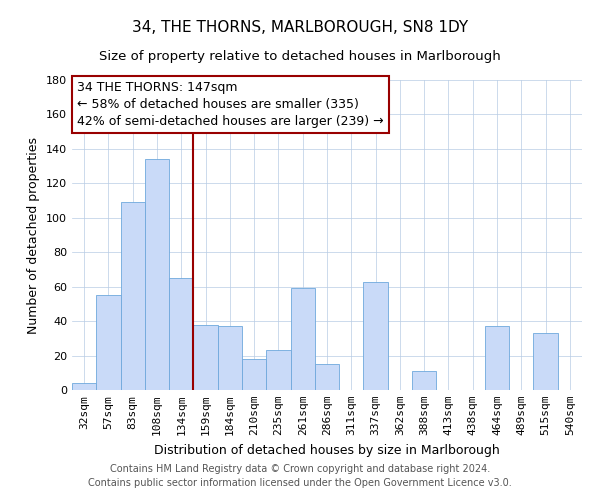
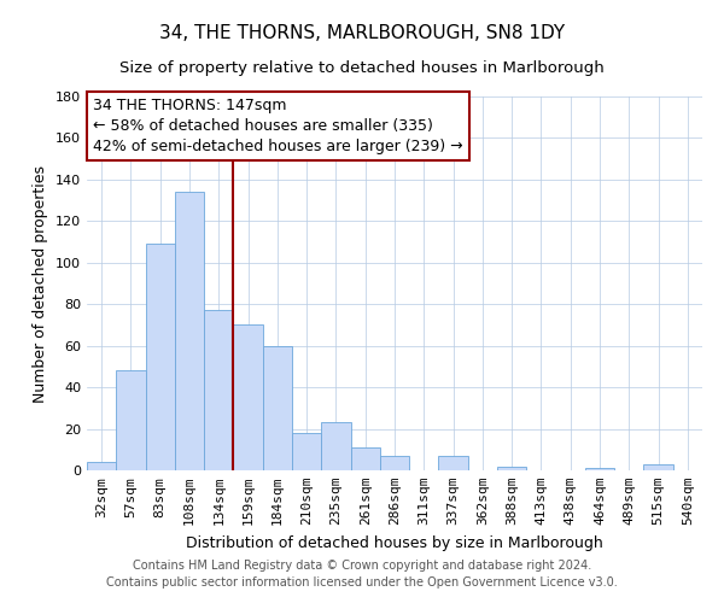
57sqm: 55 -> 48
134sqm: 65 -> 77
159sqm: 38 -> 70
184sqm: 37 -> 60
261sqm: 59 -> 11
286sqm: 15 -> 7
337sqm: 63 -> 7
388sqm: 11 -> 2
464sqm: 37 -> 1
515sqm: 33 -> 3
